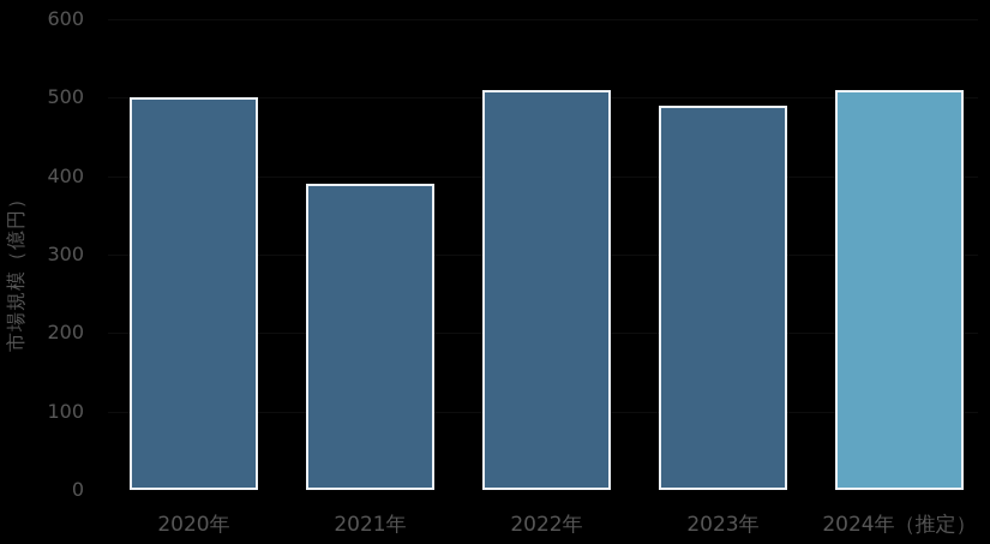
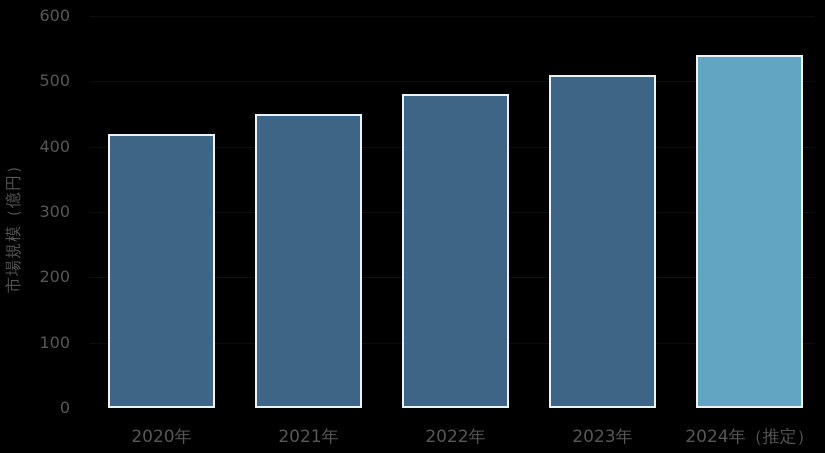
2020年: 500 -> 420
2021年: 390 -> 450
2022年: 510 -> 480
2023年: 490 -> 510
2024年（推定）: 510 -> 540
